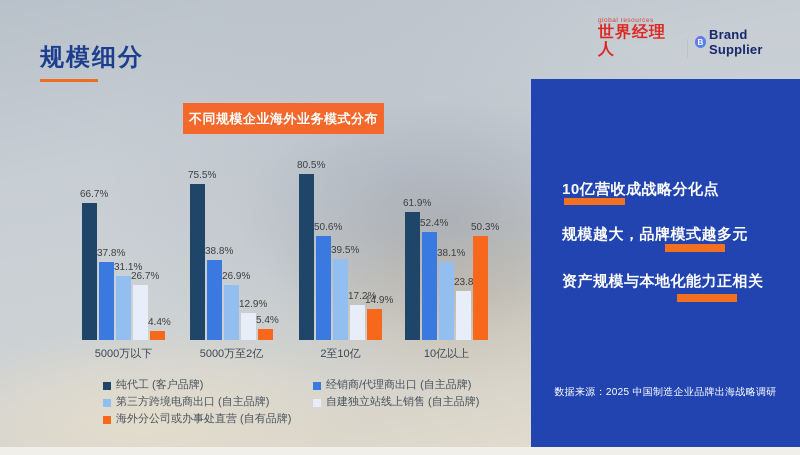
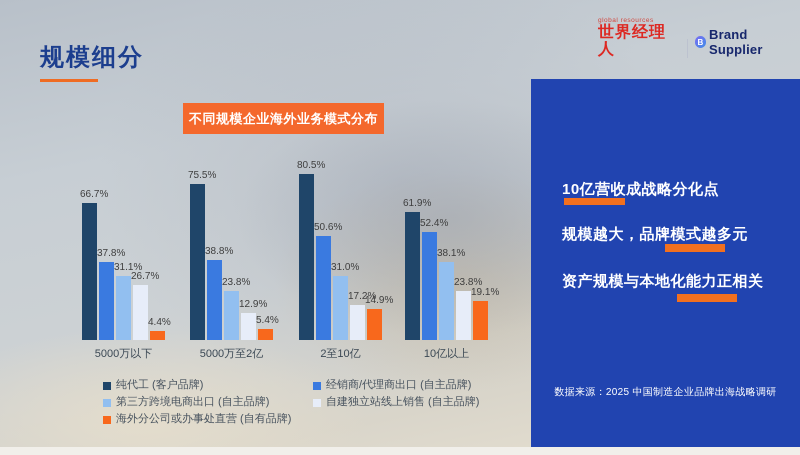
第三方跨境电商出口 (自主品牌)/5000万至2亿: 26.9% -> 23.8%
第三方跨境电商出口 (自主品牌)/2至10亿: 39.5% -> 31.0%
海外分公司或办事处直营 (自有品牌)/10亿以上: 50.3% -> 19.1%
